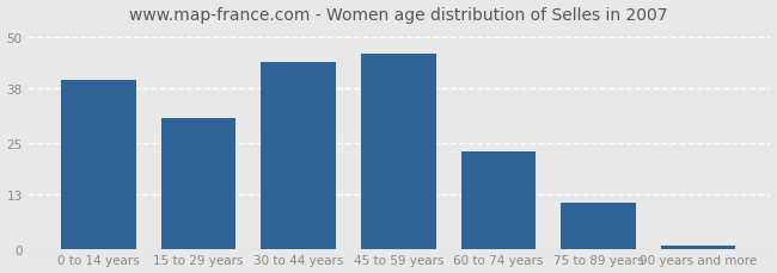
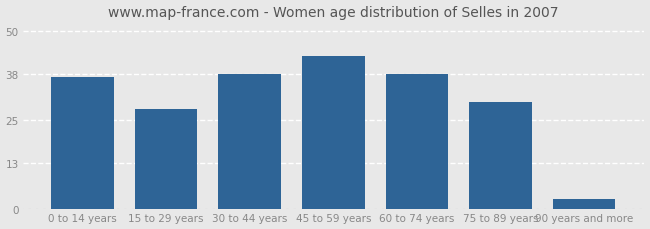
0 to 14 years: 40 -> 37
15 to 29 years: 31 -> 28
30 to 44 years: 44 -> 38
45 to 59 years: 46 -> 43
60 to 74 years: 23 -> 38
75 to 89 years: 11 -> 30
90 years and more: 1 -> 3
